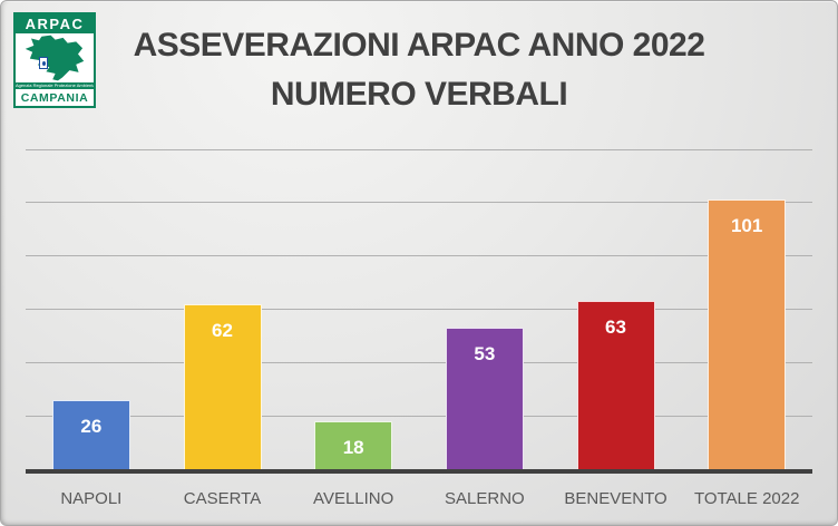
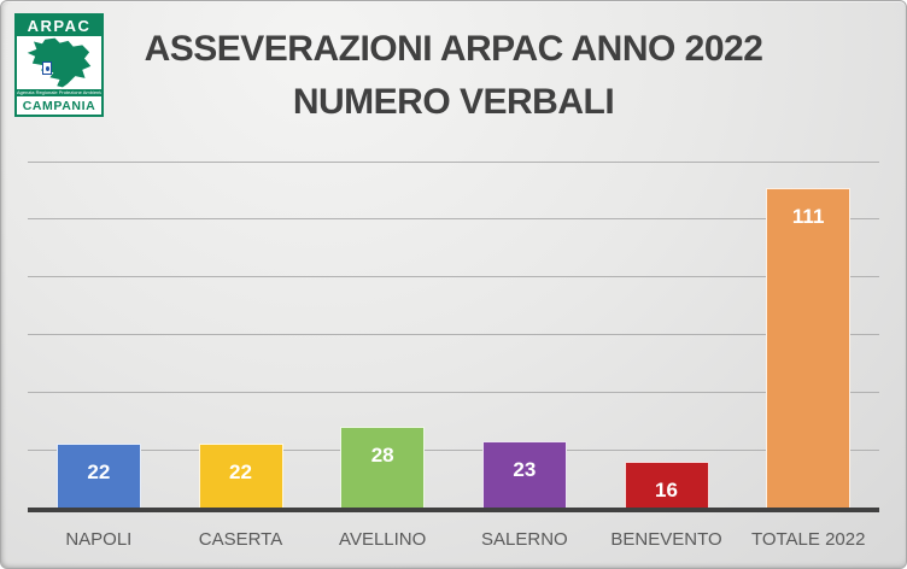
NAPOLI: 26 -> 22
CASERTA: 62 -> 22
AVELLINO: 18 -> 28
SALERNO: 53 -> 23
BENEVENTO: 63 -> 16
TOTALE 2022: 101 -> 111
